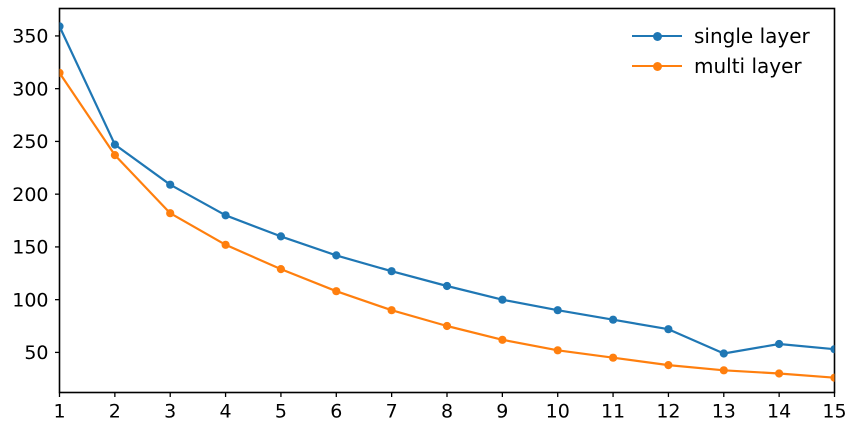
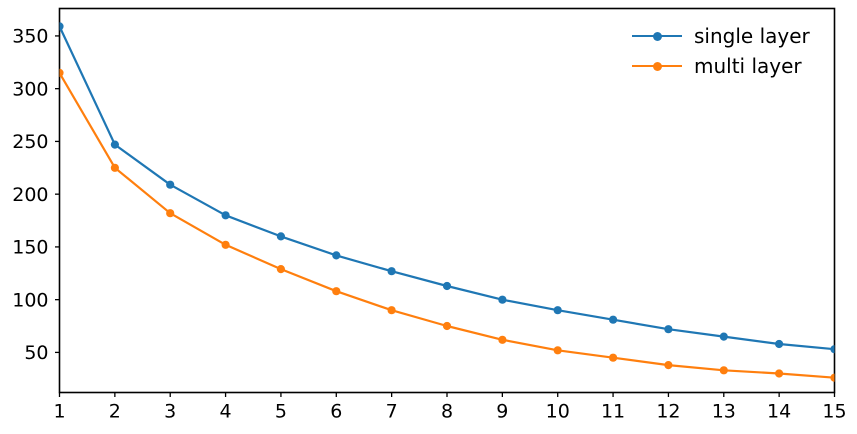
multi layer/2: 237 -> 225
single layer/13: 49 -> 65
